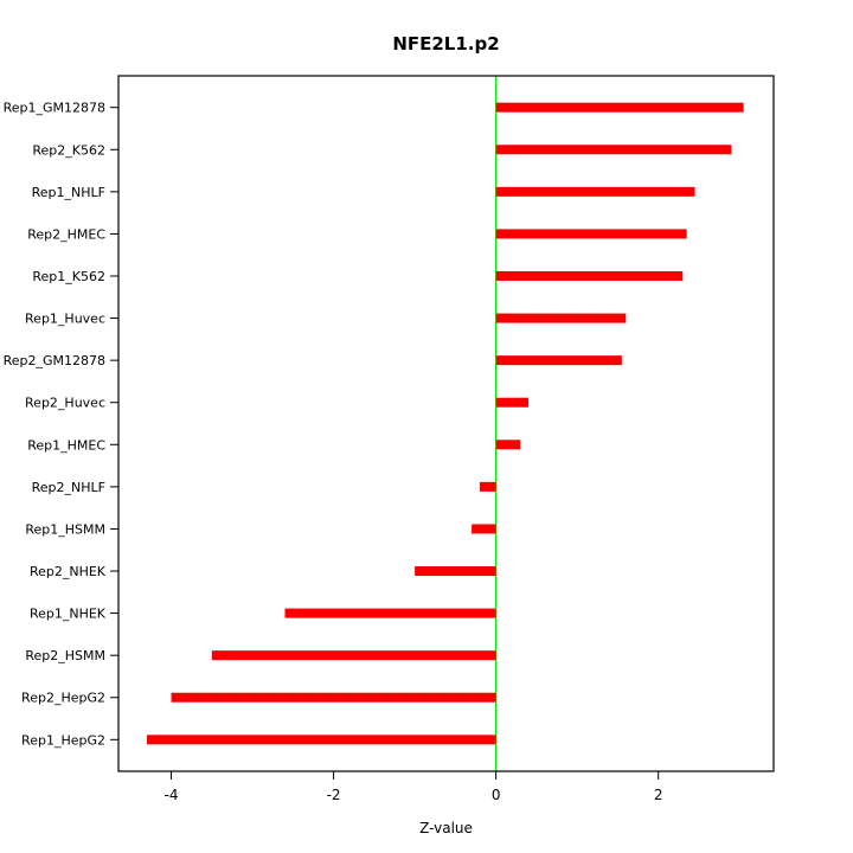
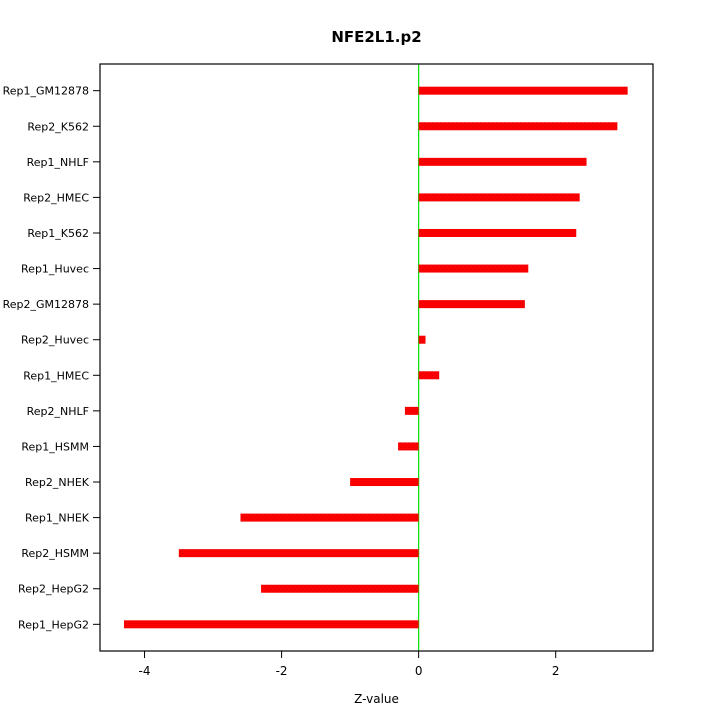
Rep2_Huvec: 0.4 -> 0.1
Rep2_HepG2: -4.0 -> -2.3
